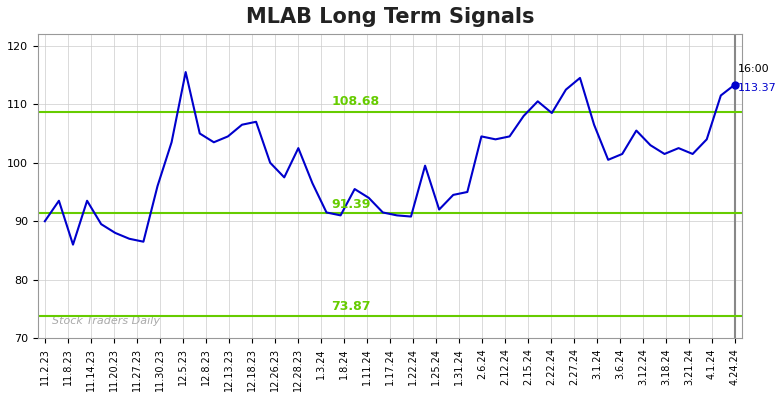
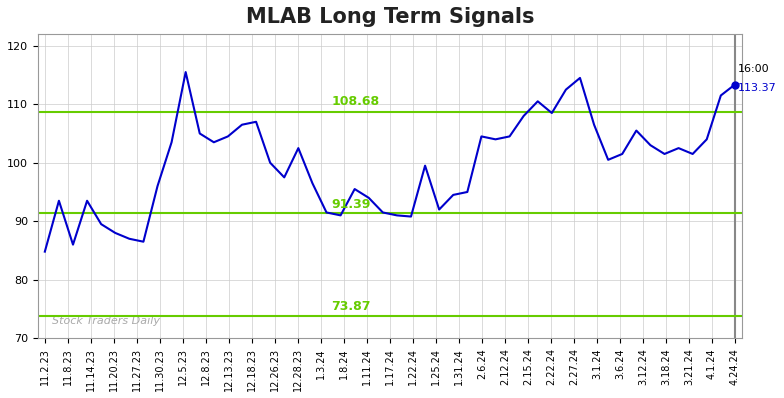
11.2.23: 90.0 -> 84.8
